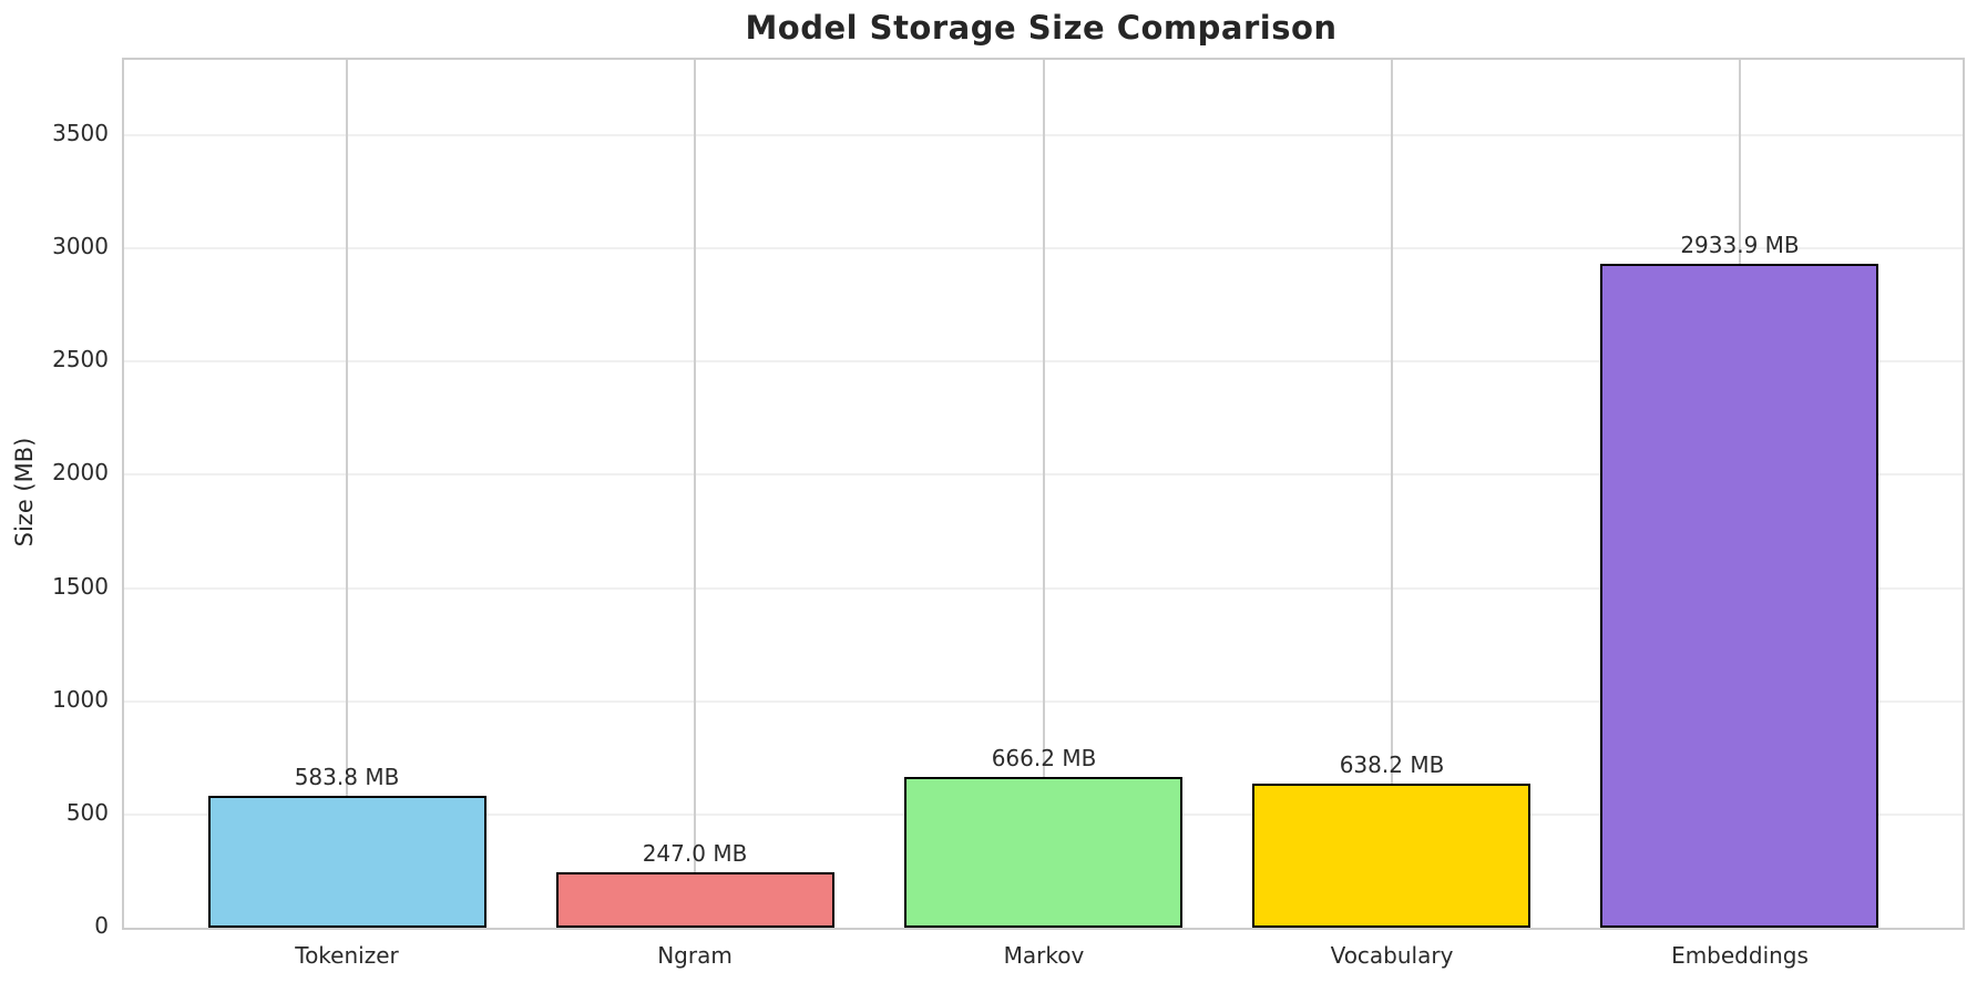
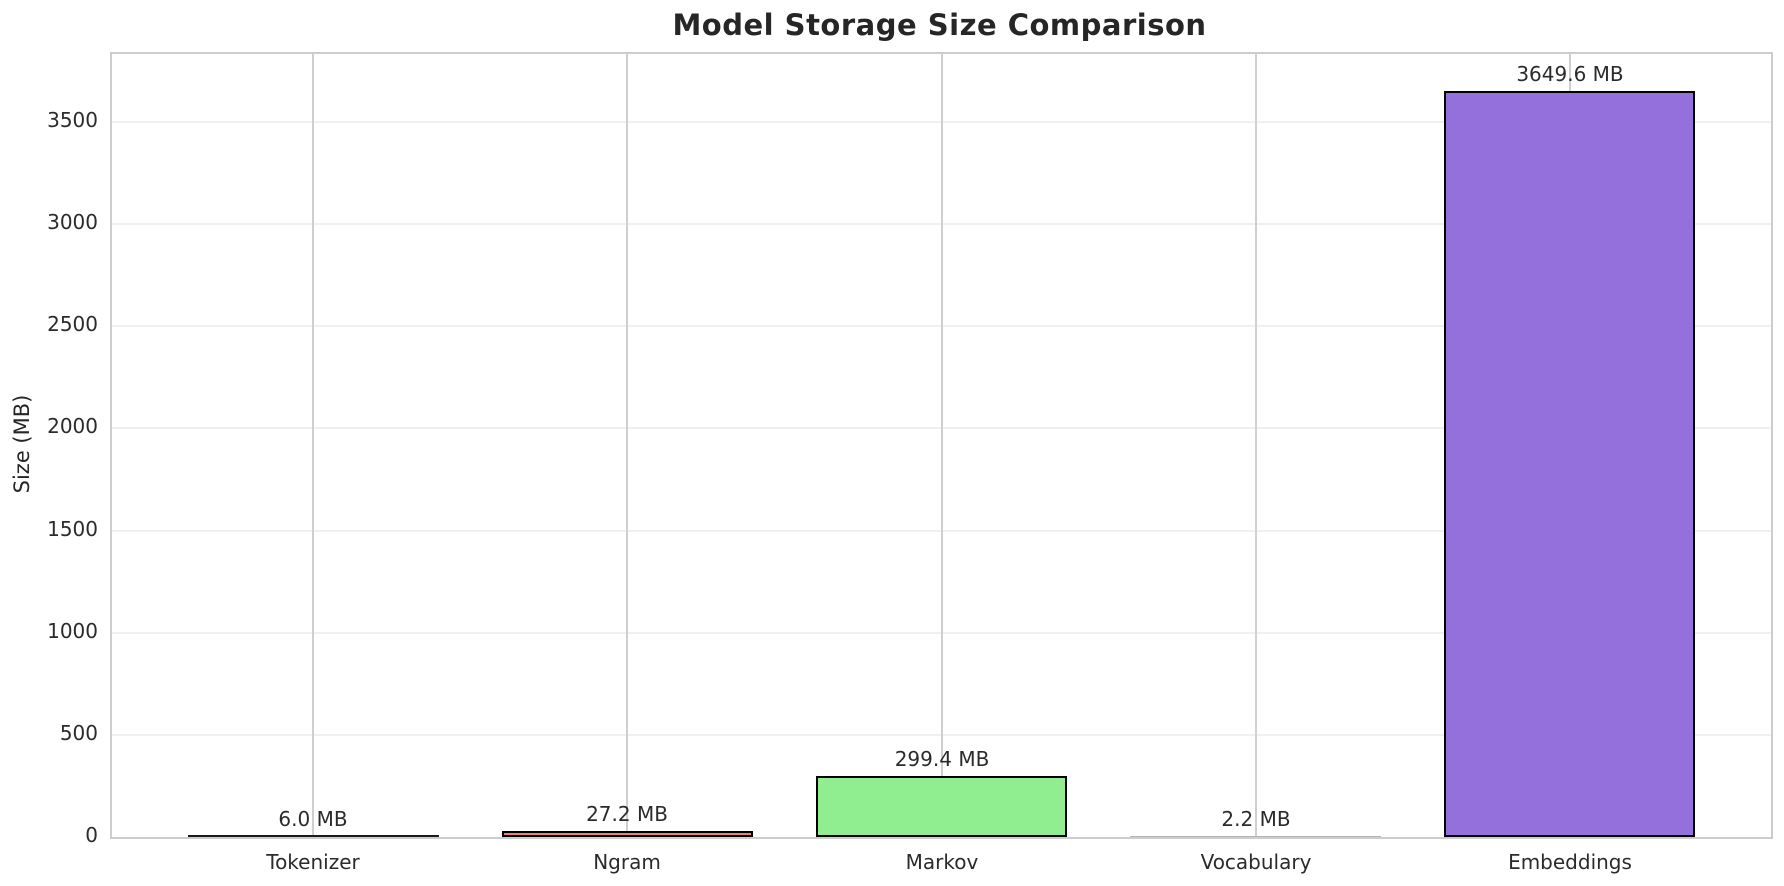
Tokenizer: 583.8 -> 6.0
Ngram: 247.0 -> 27.2
Markov: 666.2 -> 299.4
Vocabulary: 638.2 -> 2.2
Embeddings: 2933.9 -> 3649.6
